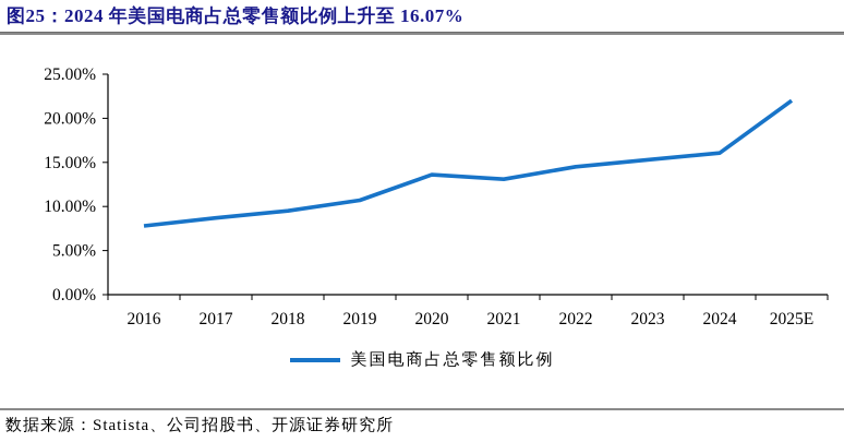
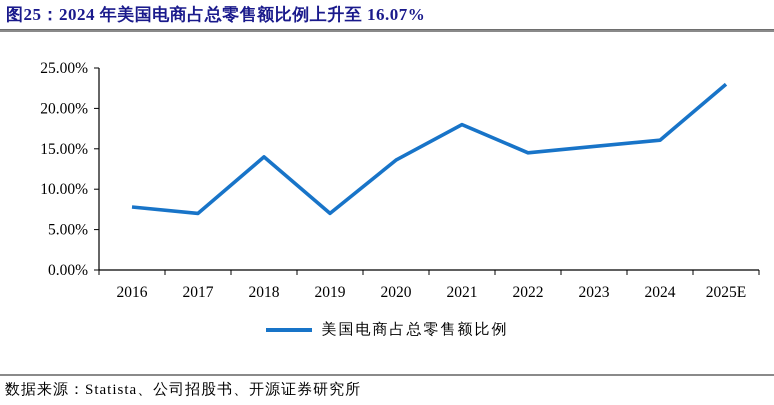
2017: 9% -> 7%
2018: 10% -> 14%
2019: 11% -> 7%
2021: 13% -> 18%
2025E: 22% -> 23%
